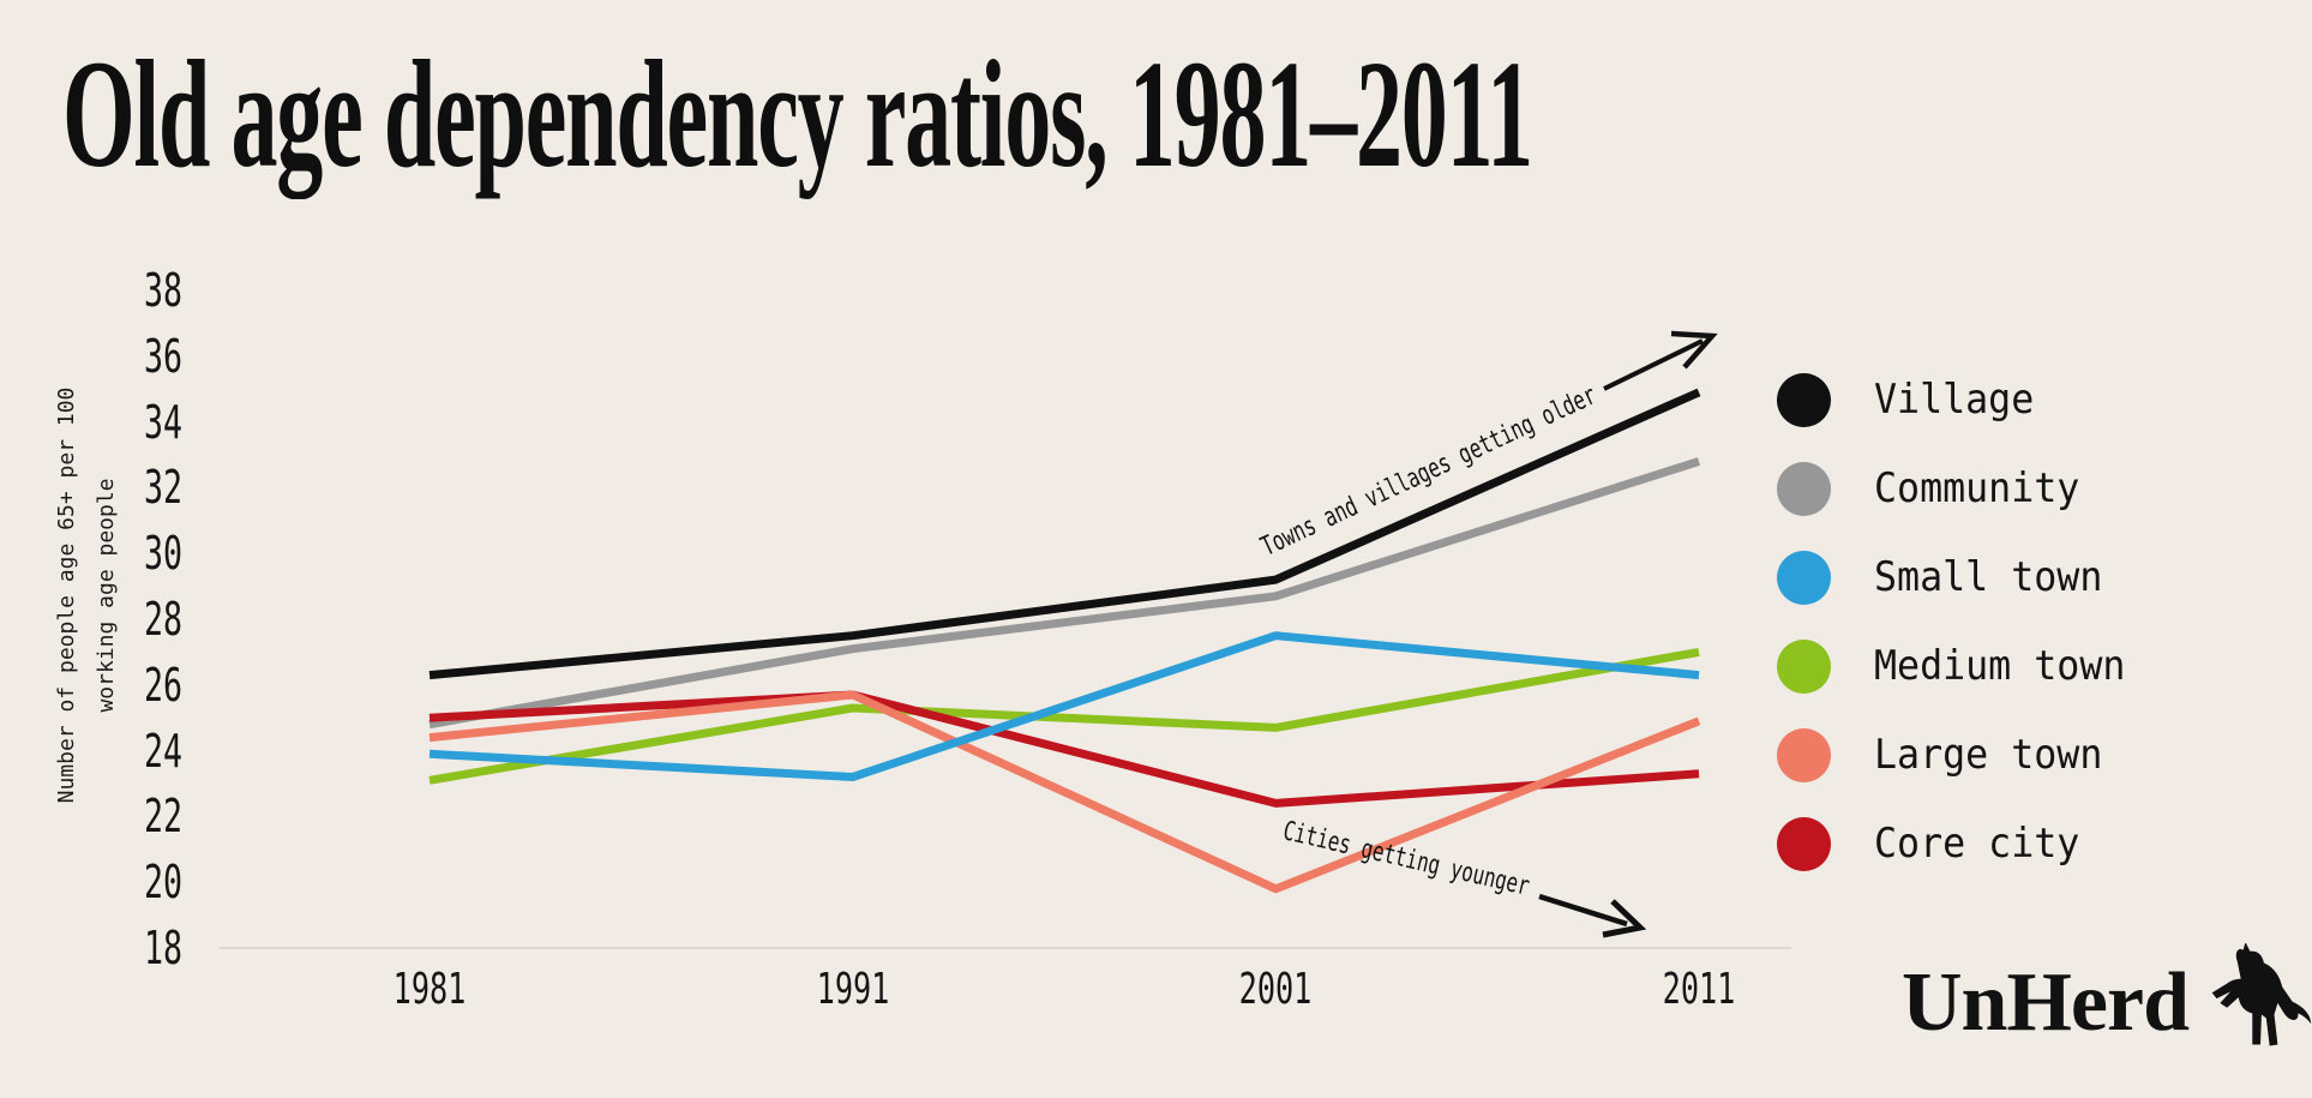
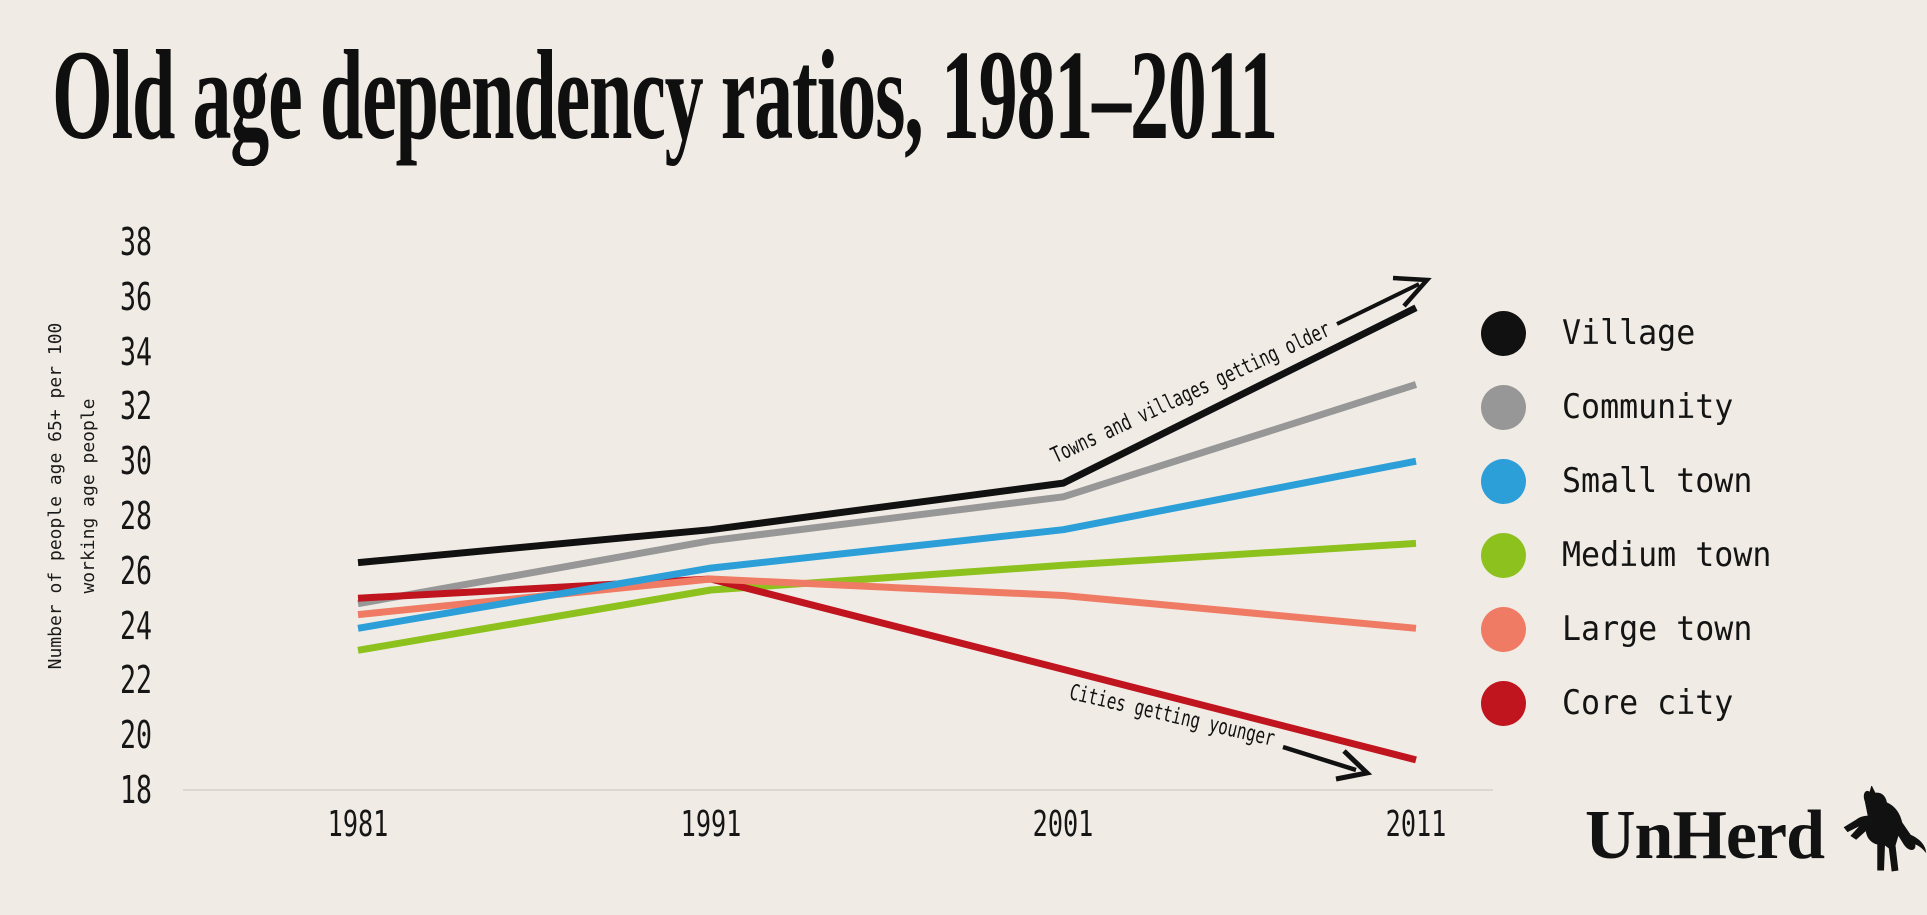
Small town/1991: 23.2 -> 26.1
Medium town/2001: 24.7 -> 26.2
Large town/2001: 19.8 -> 25.1
Village/2011: 34.9 -> 35.6
Small town/2011: 26.3 -> 30.0
Large town/2011: 24.9 -> 23.9
Core city/2011: 23.3 -> 19.1
